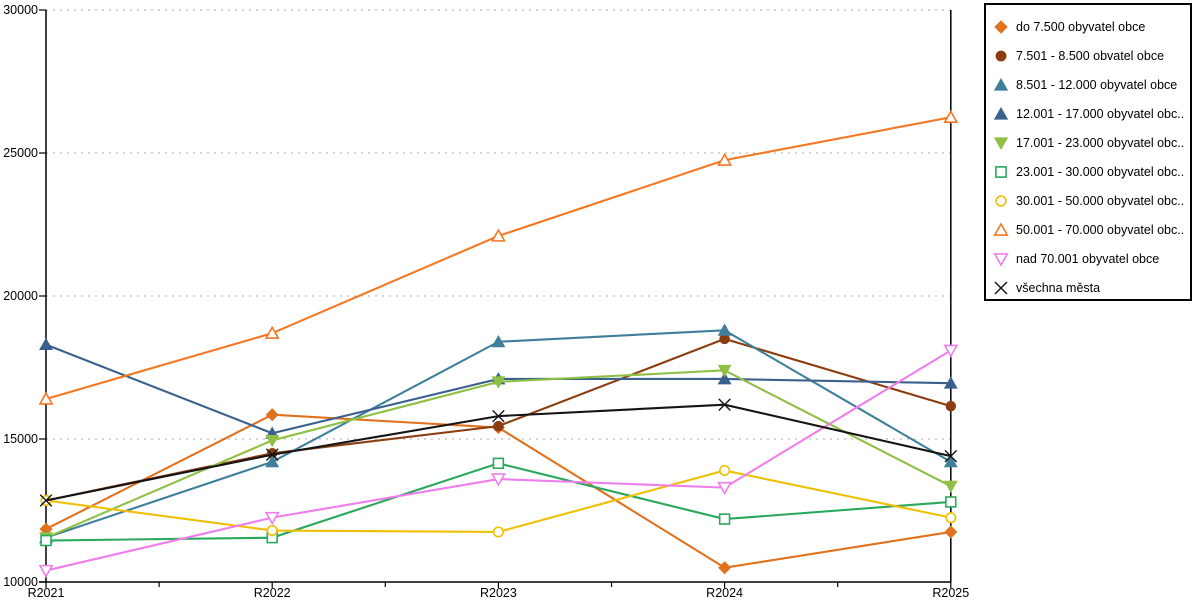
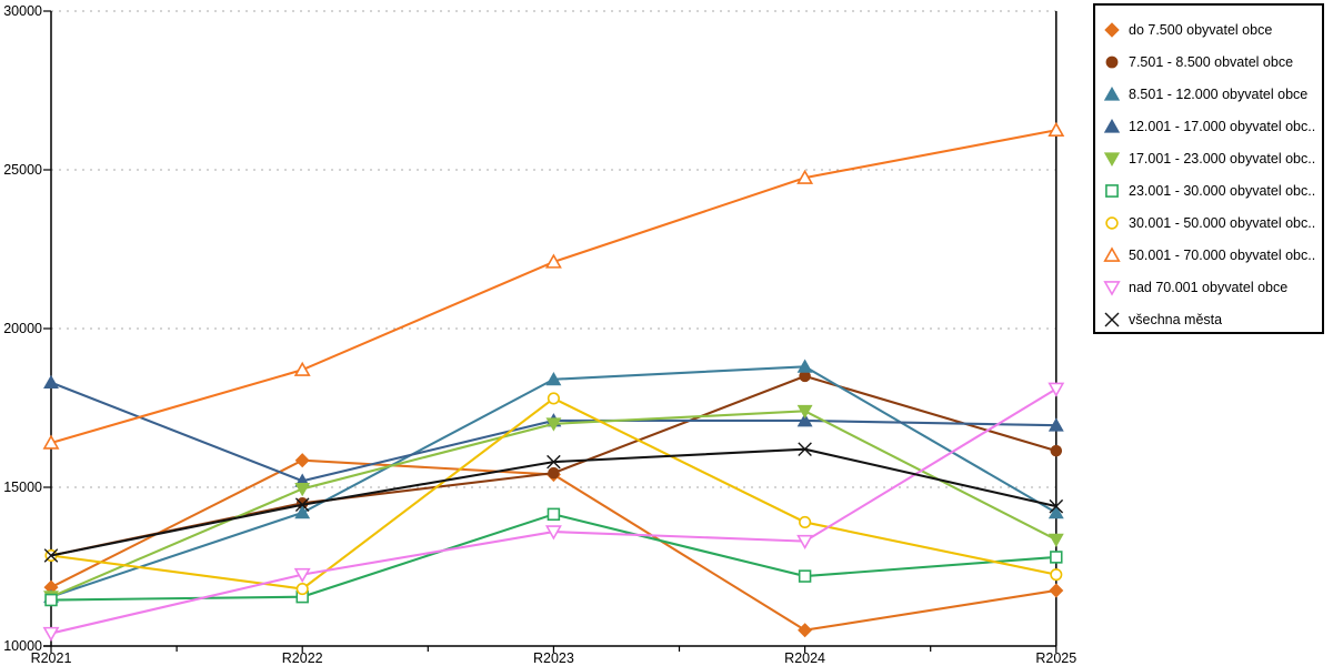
30.001 - 50.000 obyvatel obc.../R2023: 11800 -> 17800
